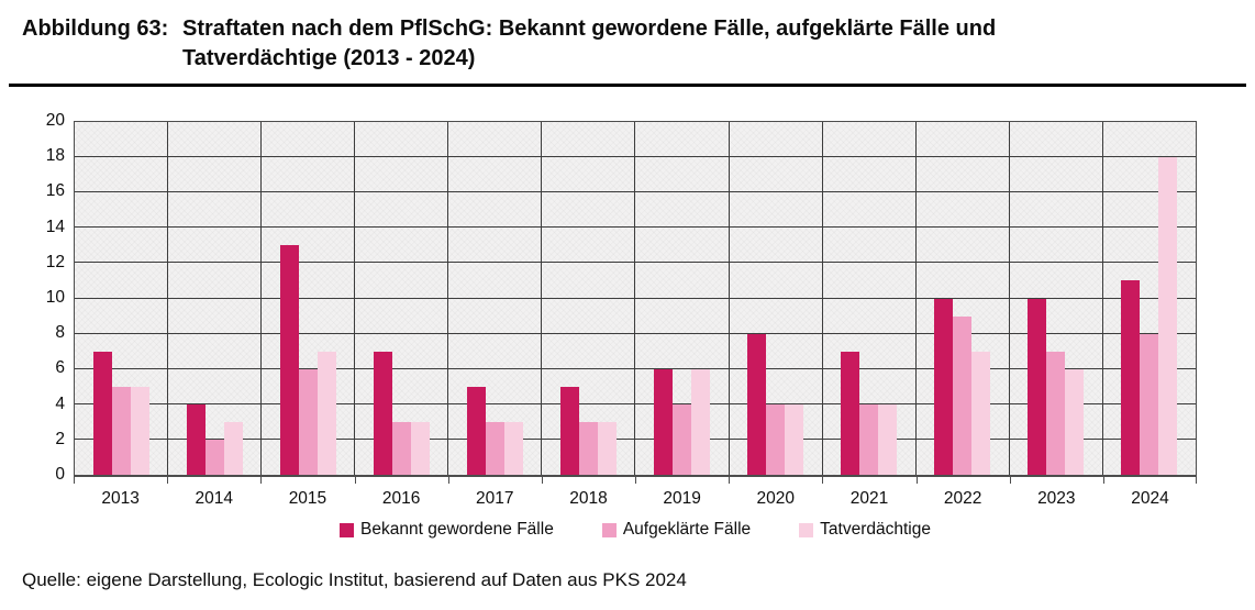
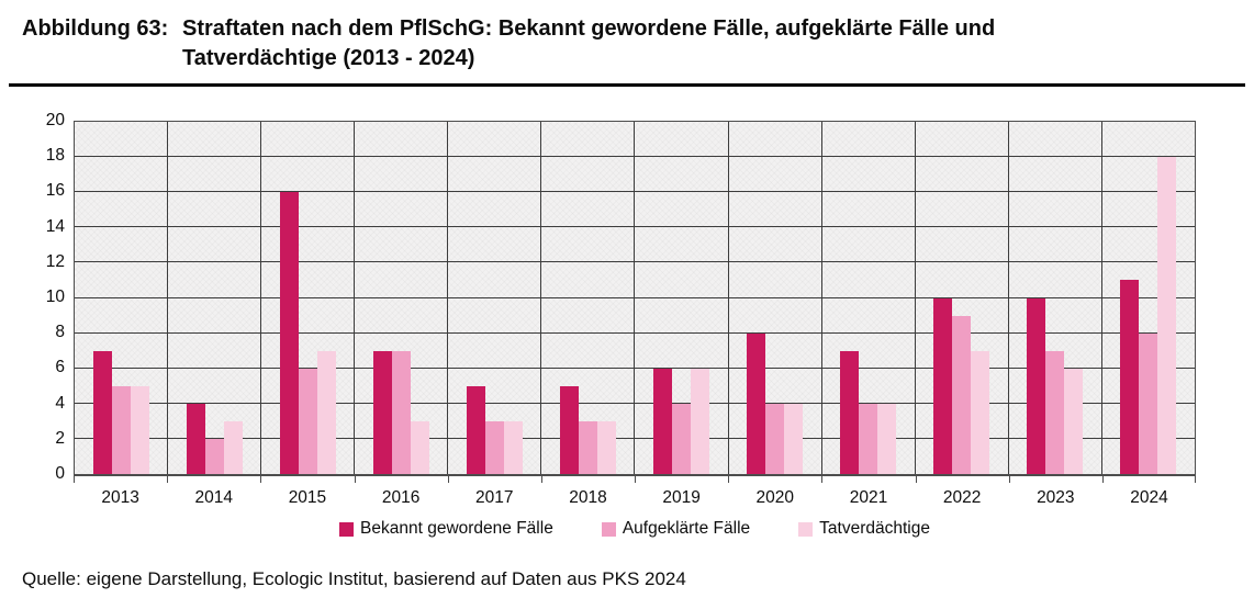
Bekannt gewordene Fälle/2015: 13 -> 16
Aufgeklärte Fälle/2016: 3 -> 7
